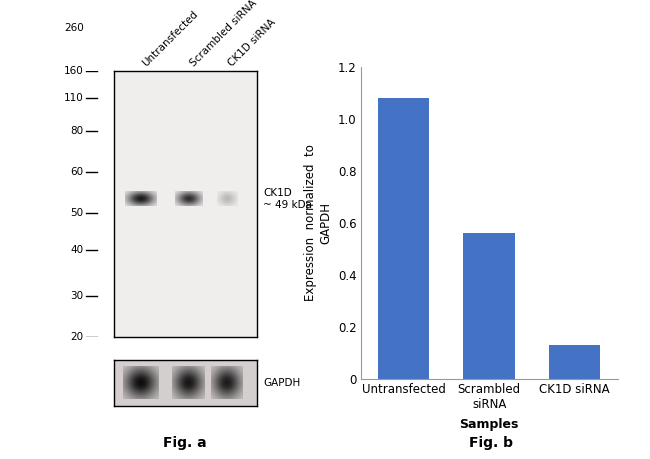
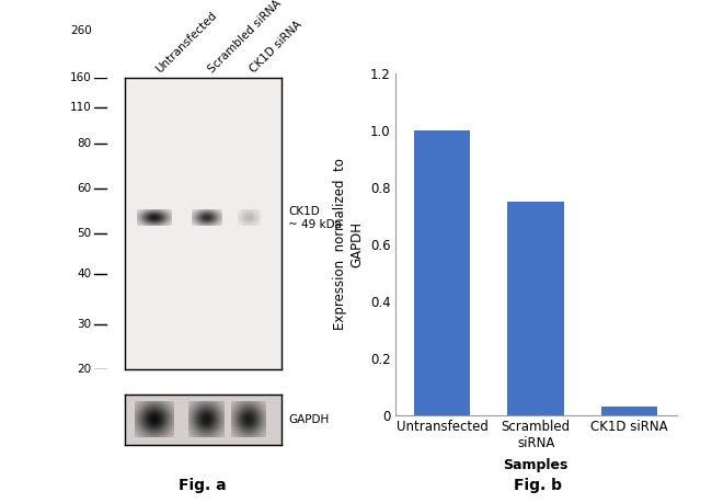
Untransfected: 1.08 -> 1.00
Scrambled siRNA: 0.56 -> 0.75
CK1D siRNA: 0.13 -> 0.03
